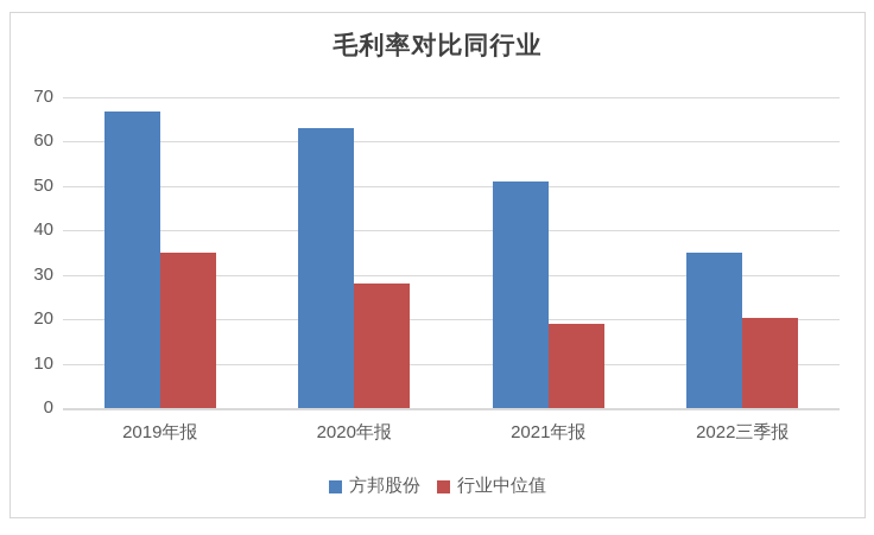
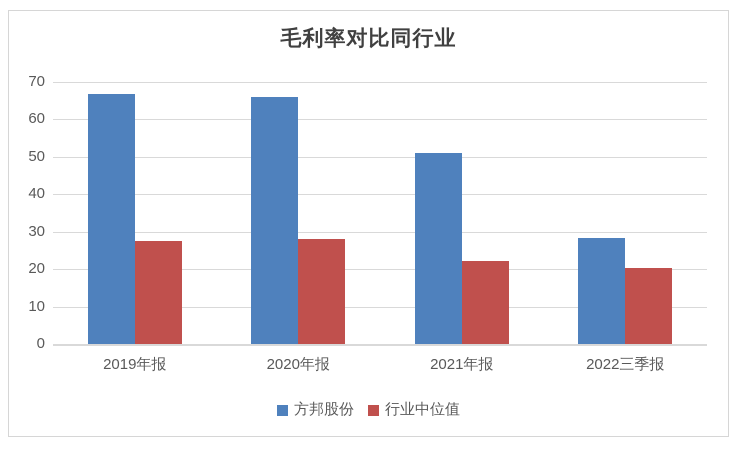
行业中位值/2019年报: 35 -> 27
方邦股份/2020年报: 63 -> 66
行业中位值/2021年报: 19 -> 22
方邦股份/2022三季报: 35 -> 28
